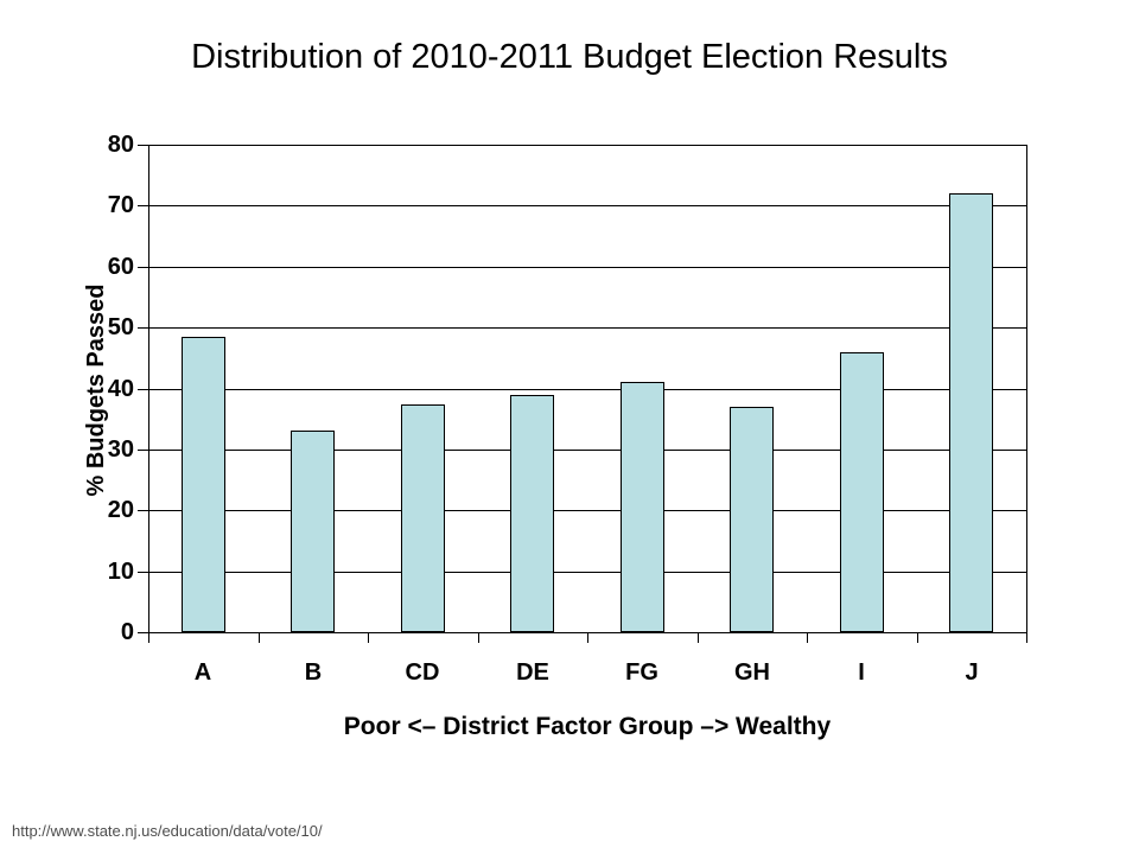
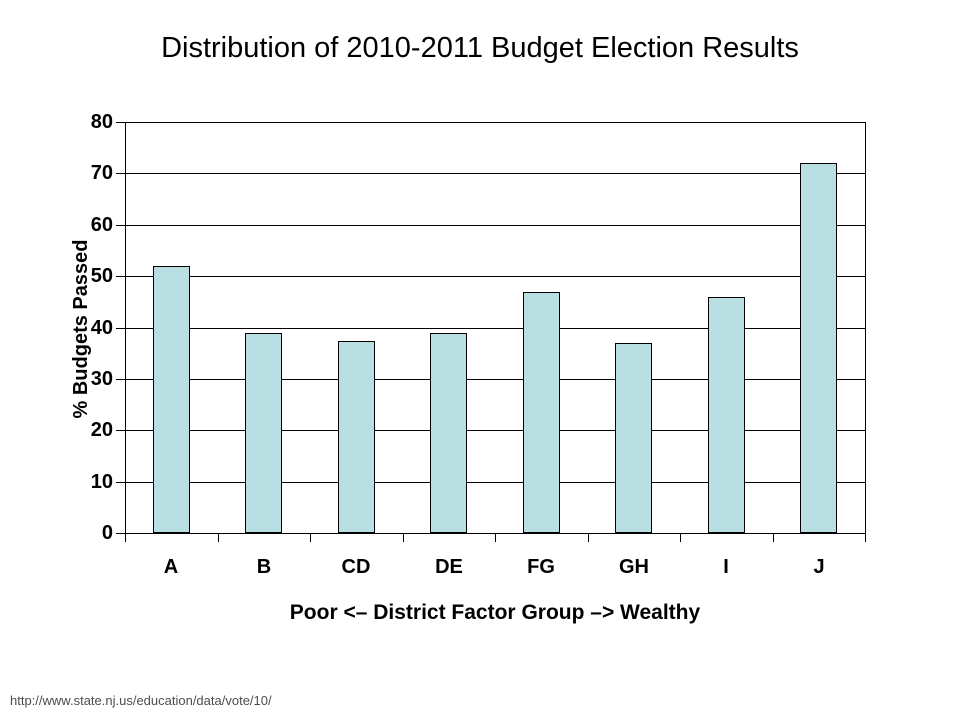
A: 48 -> 52
B: 33 -> 39
FG: 41 -> 47
